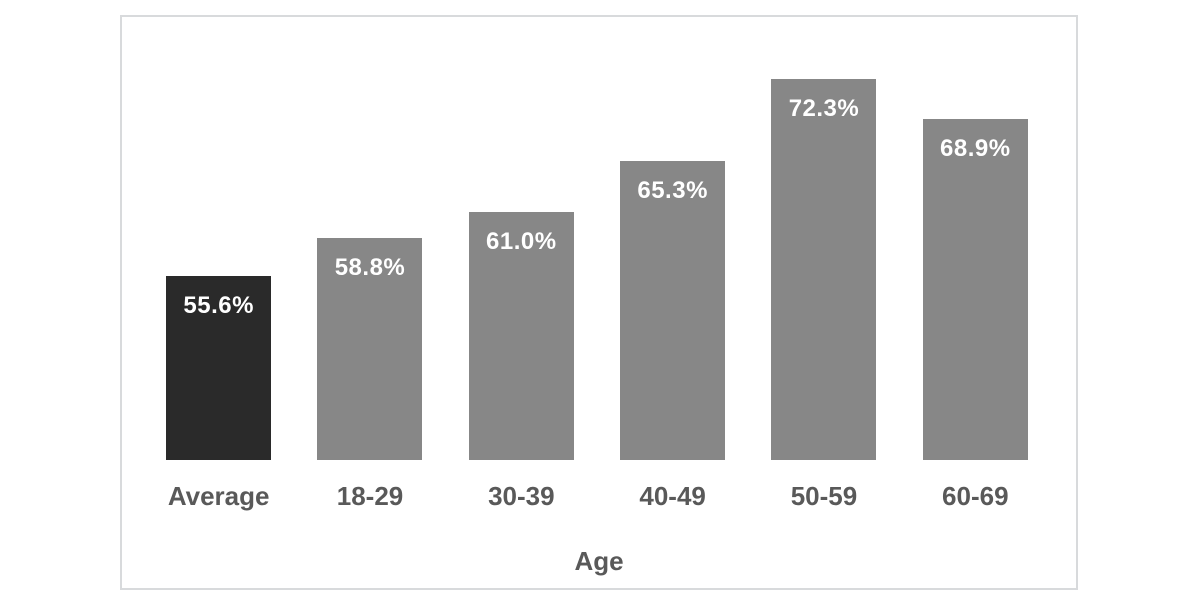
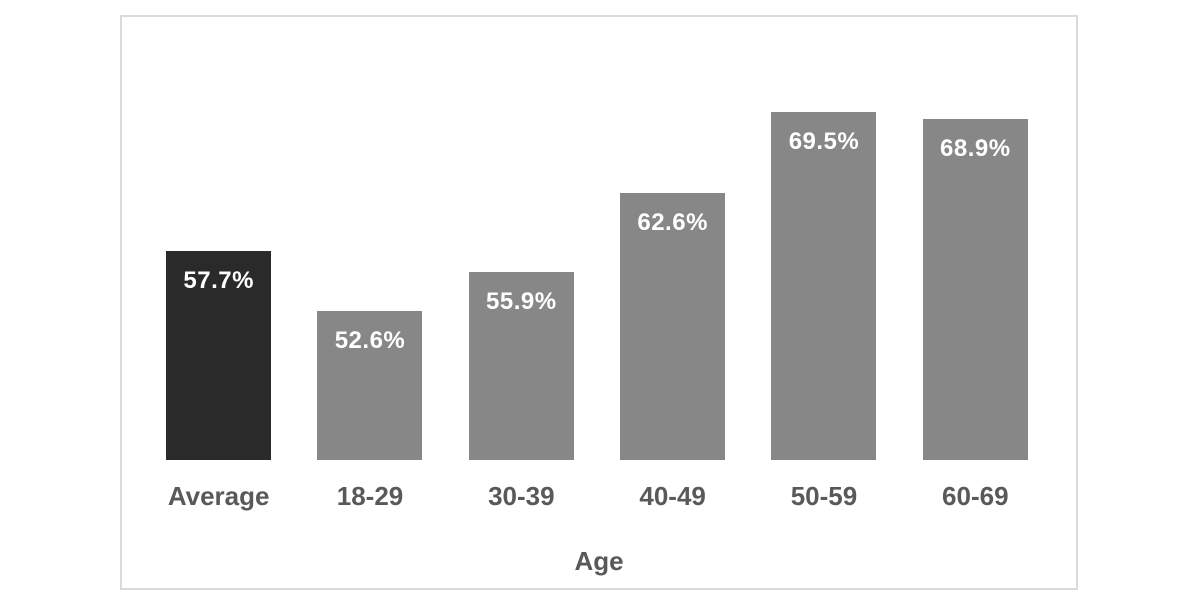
Average: 55.6% -> 57.7%
18-29: 58.8% -> 52.6%
30-39: 61.0% -> 55.9%
40-49: 65.3% -> 62.6%
50-59: 72.3% -> 69.5%
